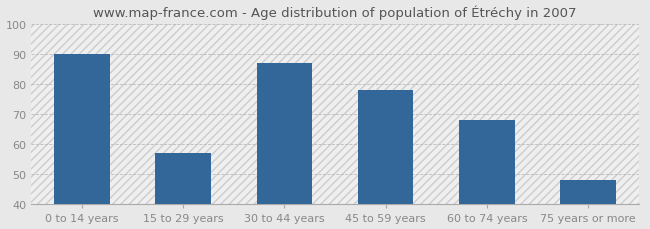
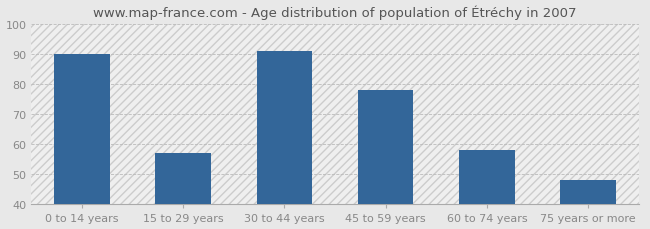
30 to 44 years: 87 -> 91
60 to 74 years: 68 -> 58
